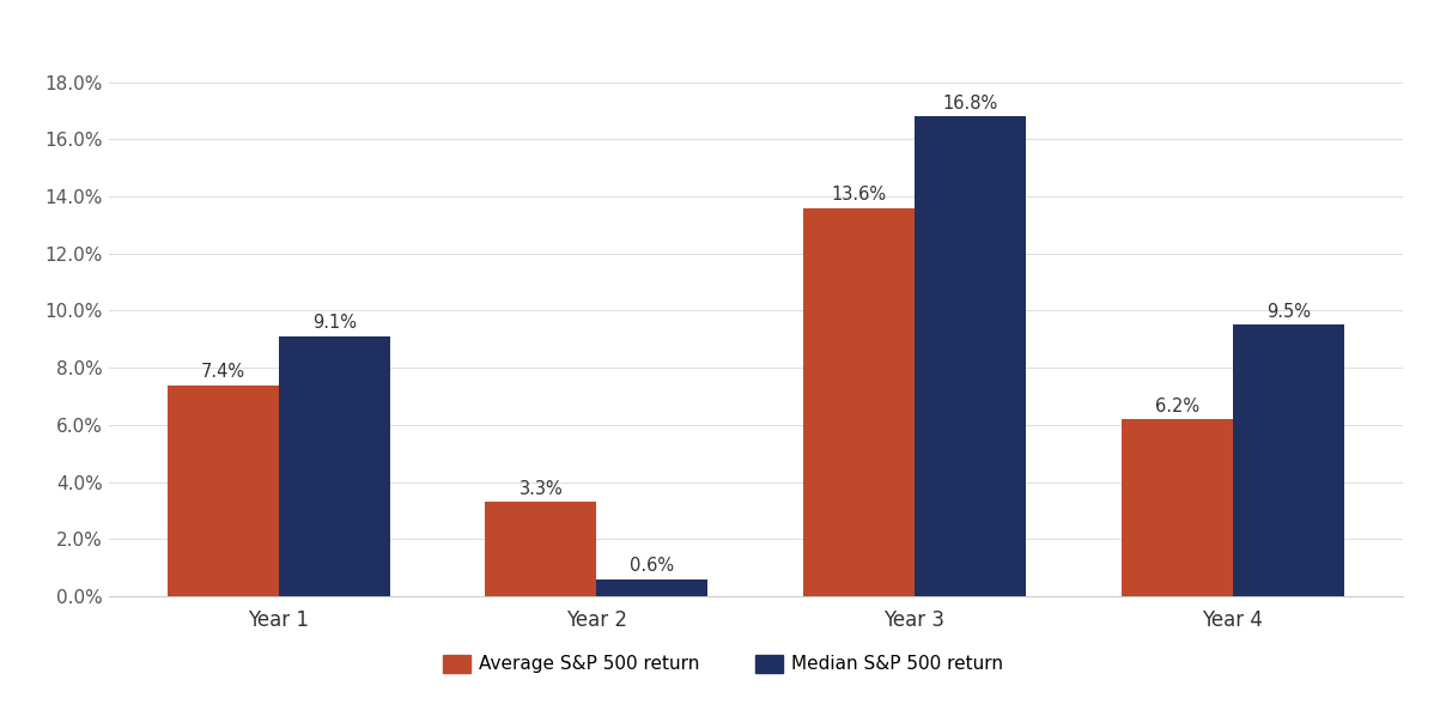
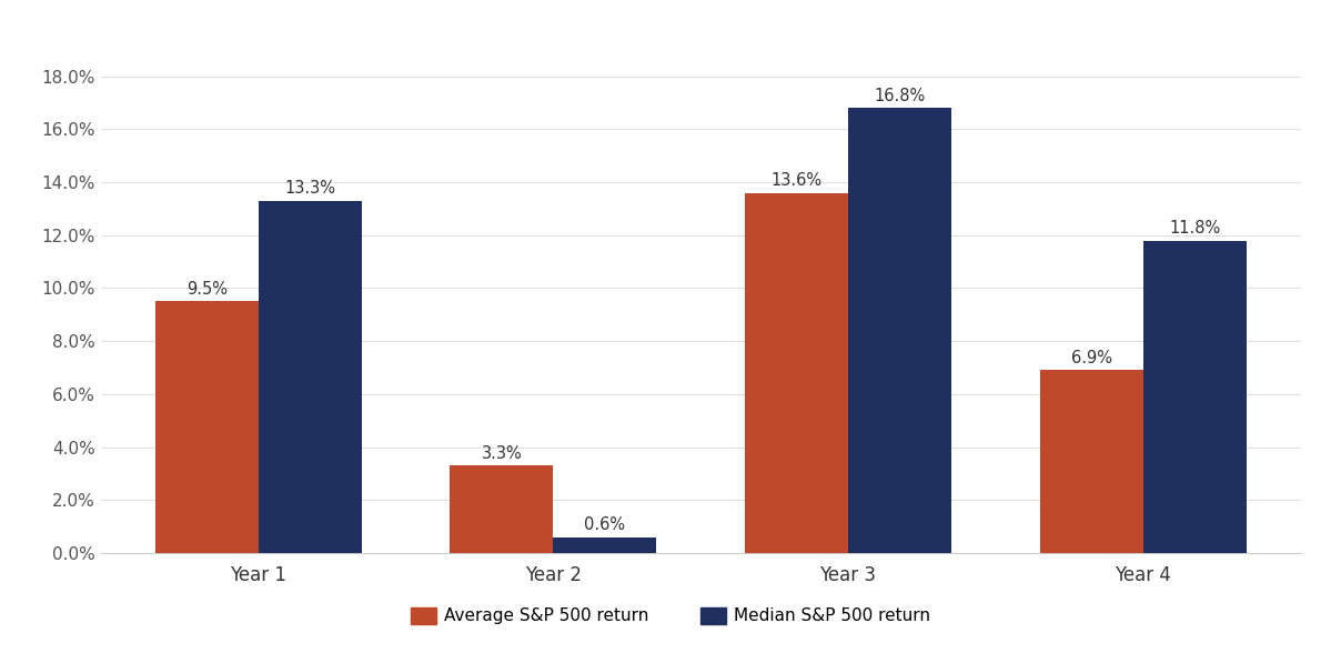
Average S&P 500 return/Year 1: 7.4% -> 9.5%
Median S&P 500 return/Year 1: 9.1% -> 13.3%
Average S&P 500 return/Year 4: 6.2% -> 6.9%
Median S&P 500 return/Year 4: 9.5% -> 11.8%
